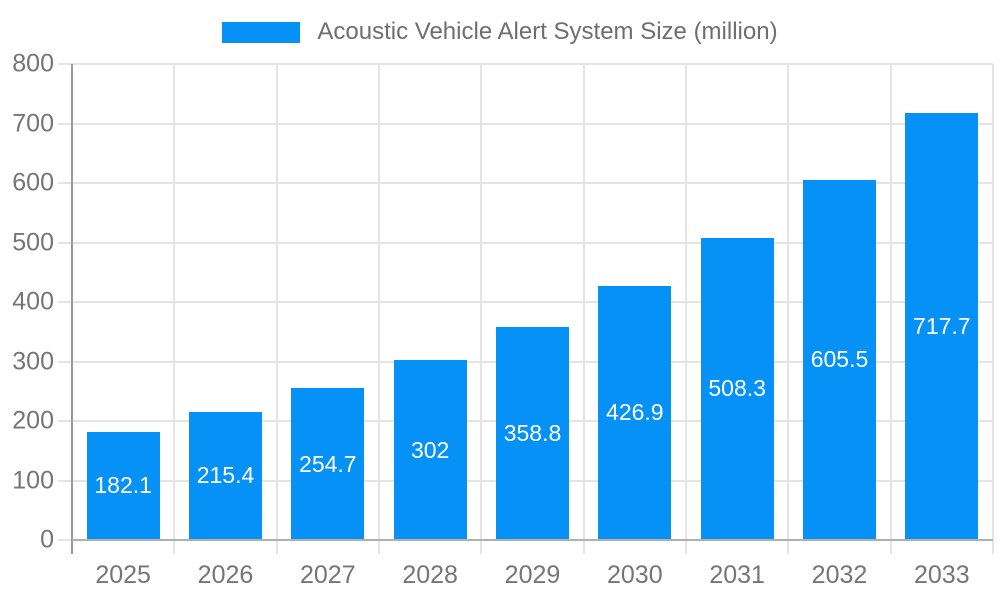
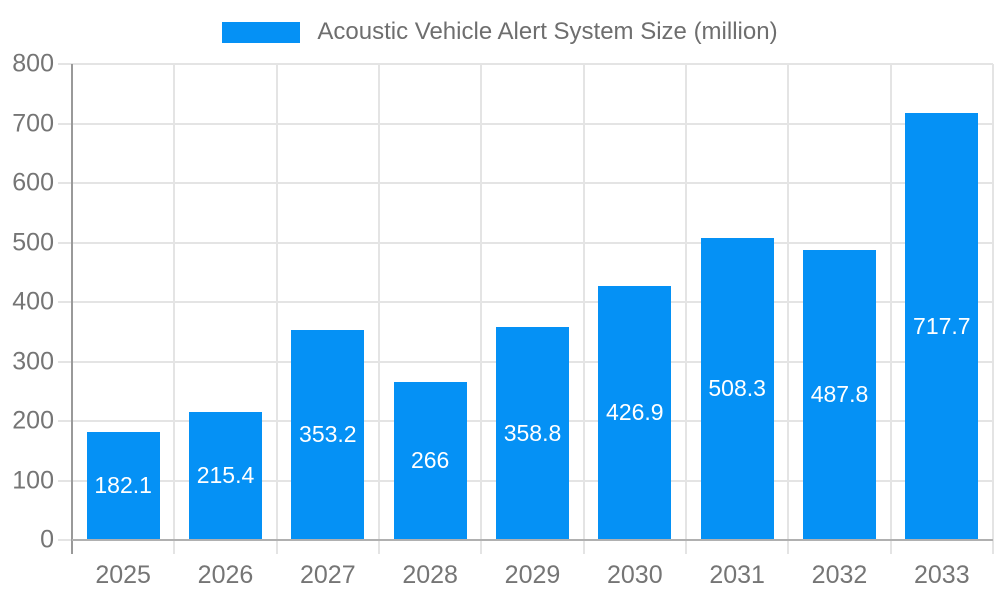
2027: 254.7 -> 353.2
2028: 302 -> 266
2032: 605.5 -> 487.8
